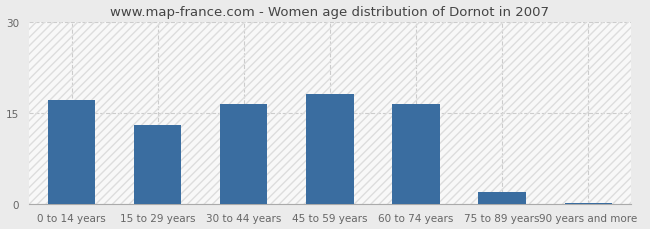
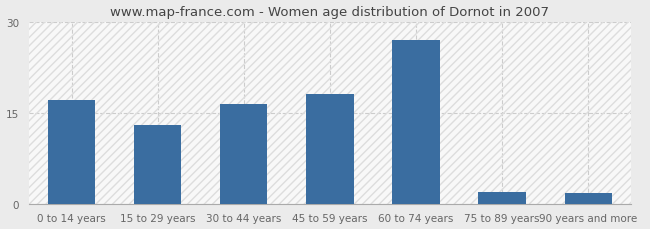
60 to 74 years: 16.5 -> 27.0
90 years and more: 0.2 -> 1.8
